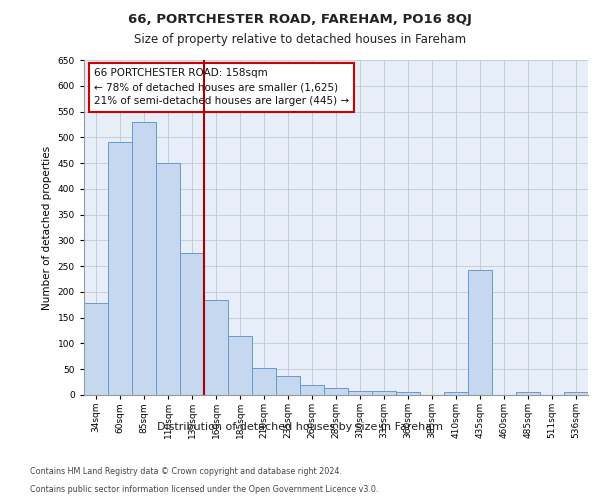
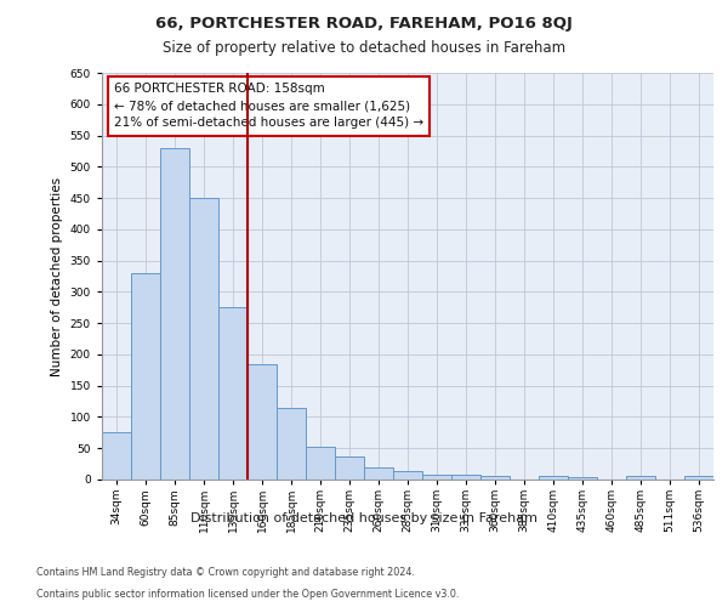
34sqm: 178 -> 75
60sqm: 490 -> 330
435sqm: 242 -> 4
